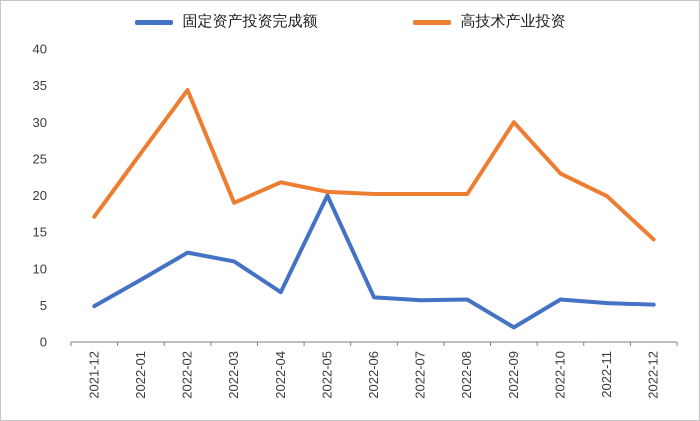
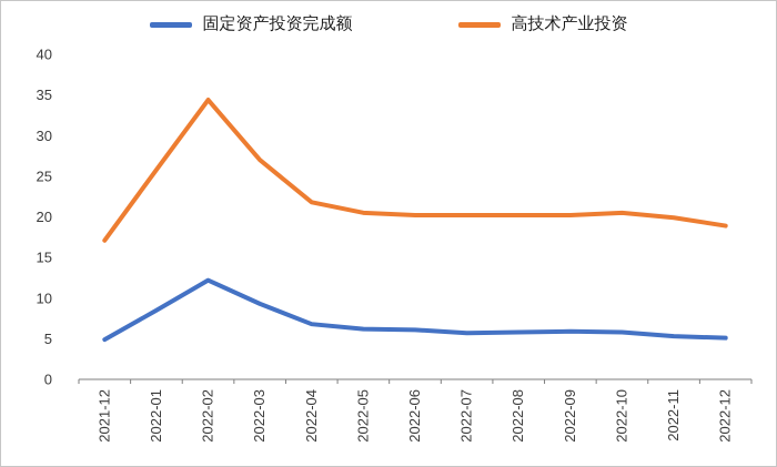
固定资产投资完成额/2022-03: 11 -> 9
高技术产业投资/2022-03: 19 -> 27
固定资产投资完成额/2022-05: 20 -> 6
固定资产投资完成额/2022-09: 2 -> 6
高技术产业投资/2022-09: 30 -> 20
高技术产业投资/2022-10: 23 -> 20
高技术产业投资/2022-12: 14 -> 19
